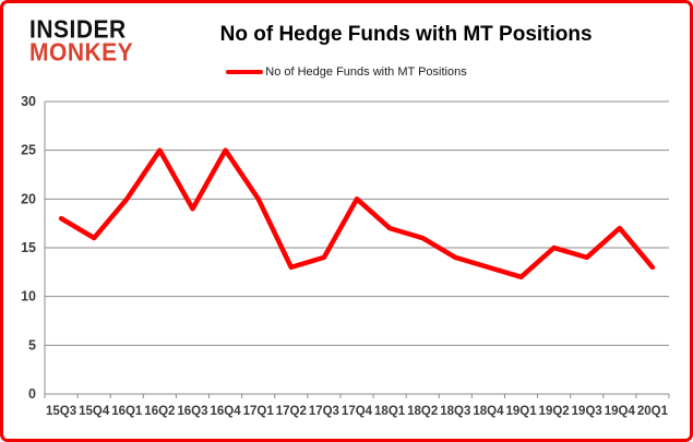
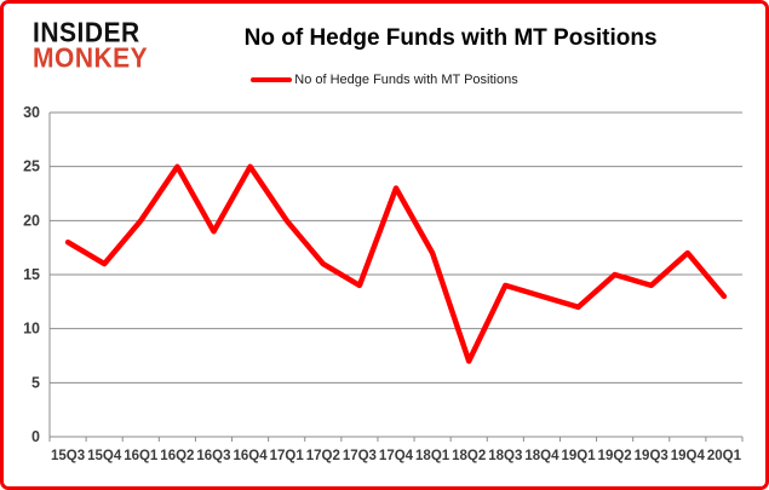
17Q2: 13 -> 16
17Q4: 20 -> 23
18Q2: 16 -> 7
